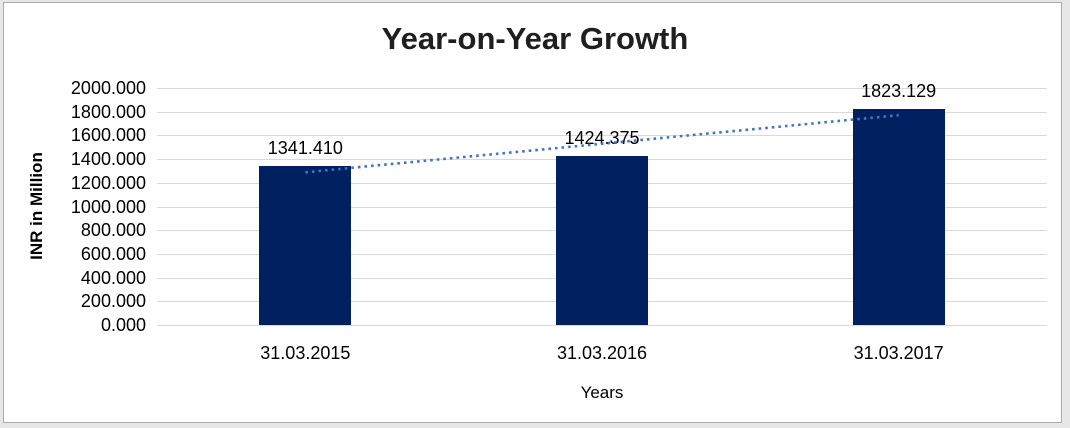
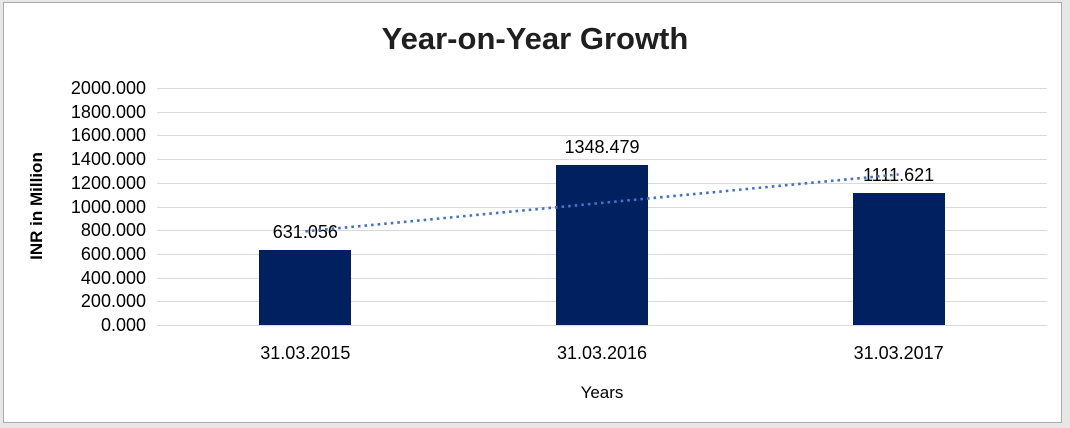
31.03.2015: 1341.410 -> 631.056
31.03.2016: 1424.375 -> 1348.479
31.03.2017: 1823.129 -> 1111.621
